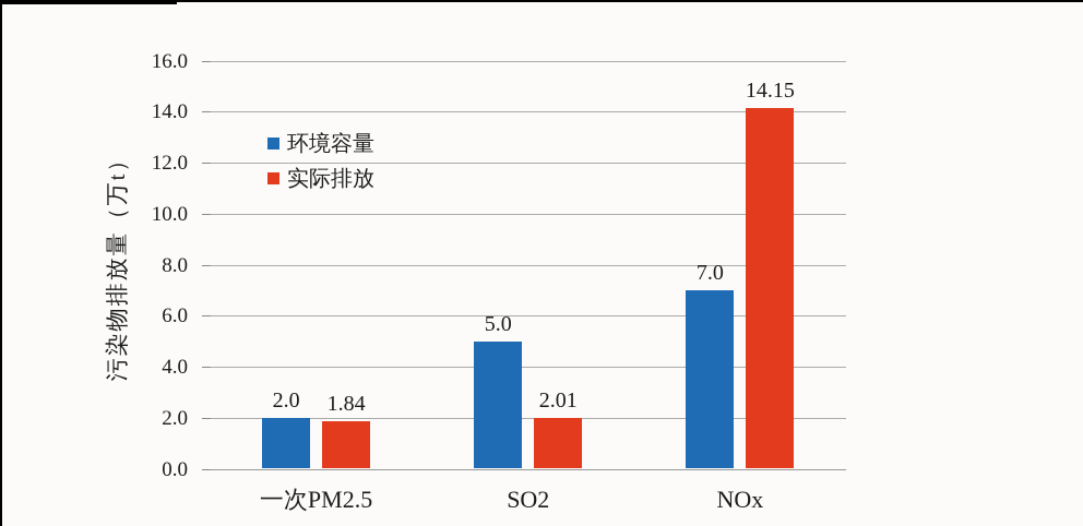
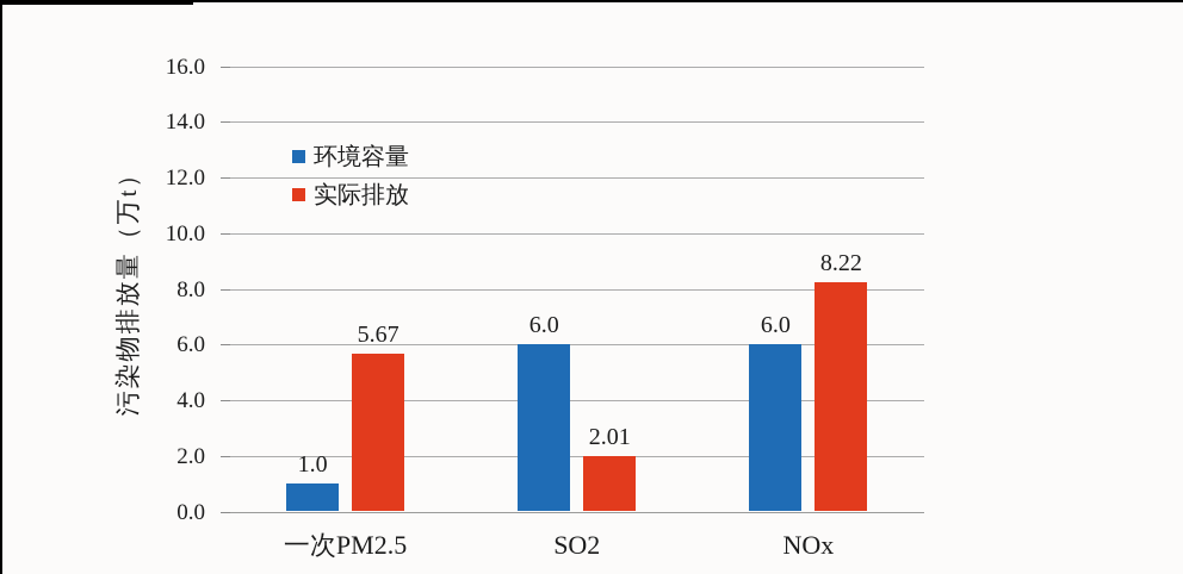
环境容量/一次PM2.5: 2.0 -> 1.0
实际排放/一次PM2.5: 1.84 -> 5.67
环境容量/SO2: 5.0 -> 6.0
环境容量/NOx: 7.0 -> 6.0
实际排放/NOx: 14.15 -> 8.22
